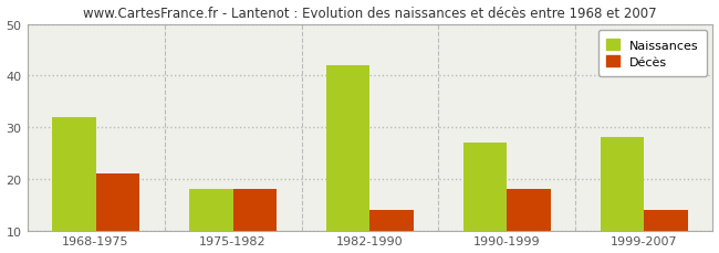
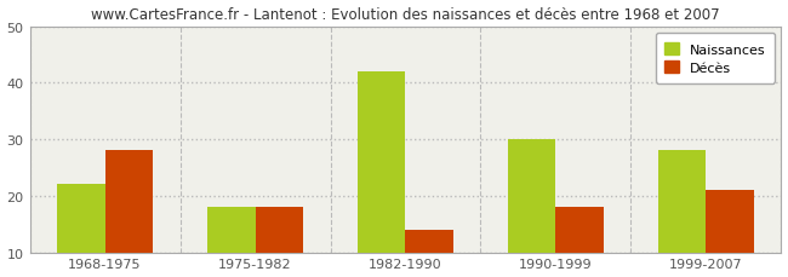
Naissances/1968-1975: 32 -> 22
Décès/1968-1975: 21 -> 28
Naissances/1990-1999: 27 -> 30
Décès/1999-2007: 14 -> 21
